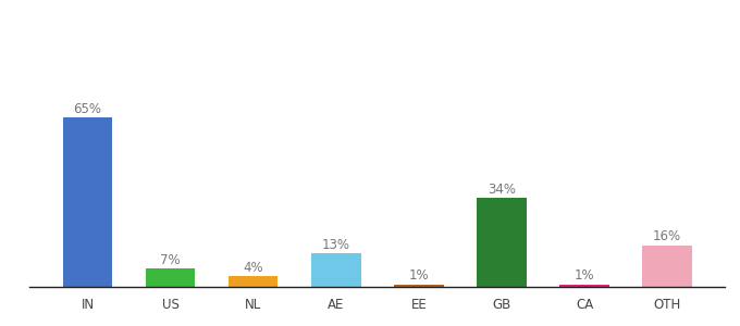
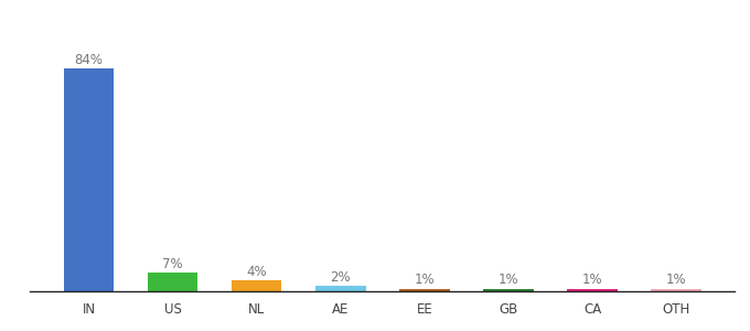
IN: 65% -> 84%
AE: 13% -> 2%
GB: 34% -> 1%
OTH: 16% -> 1%
